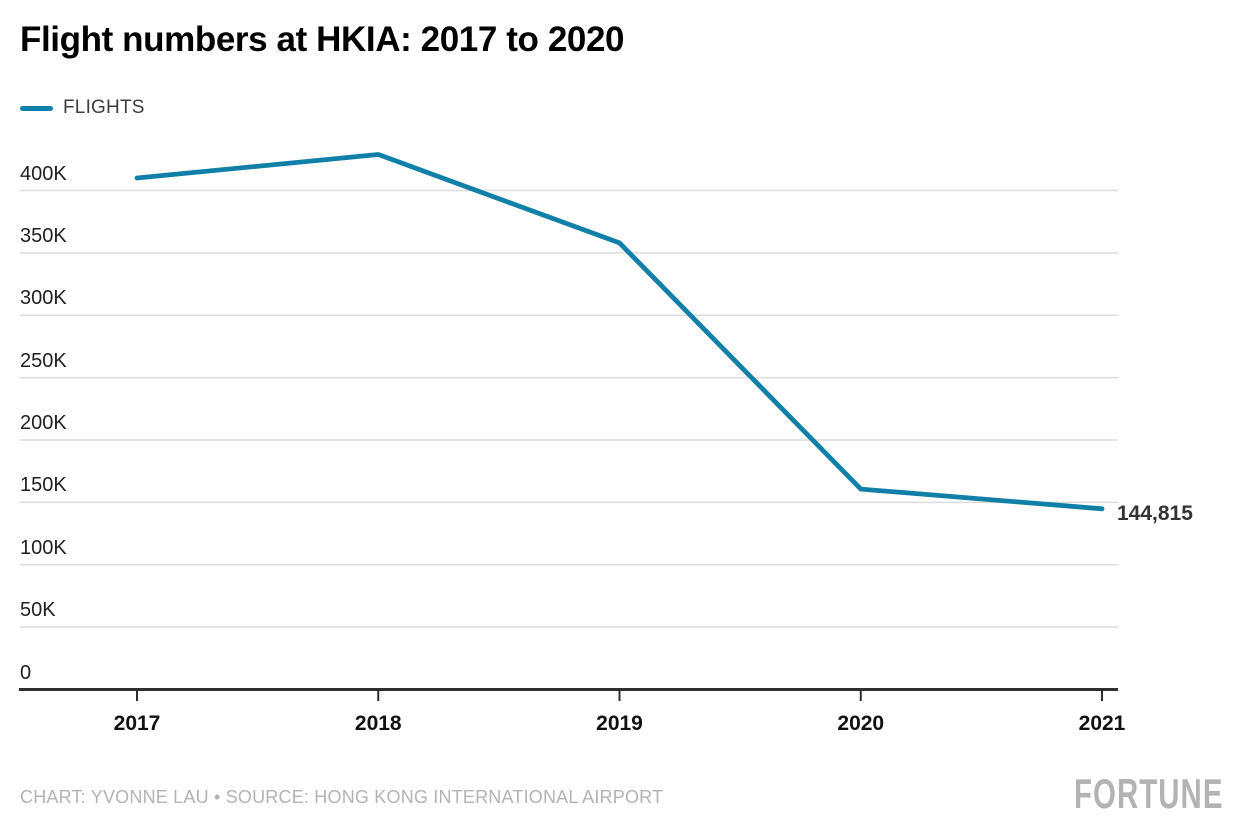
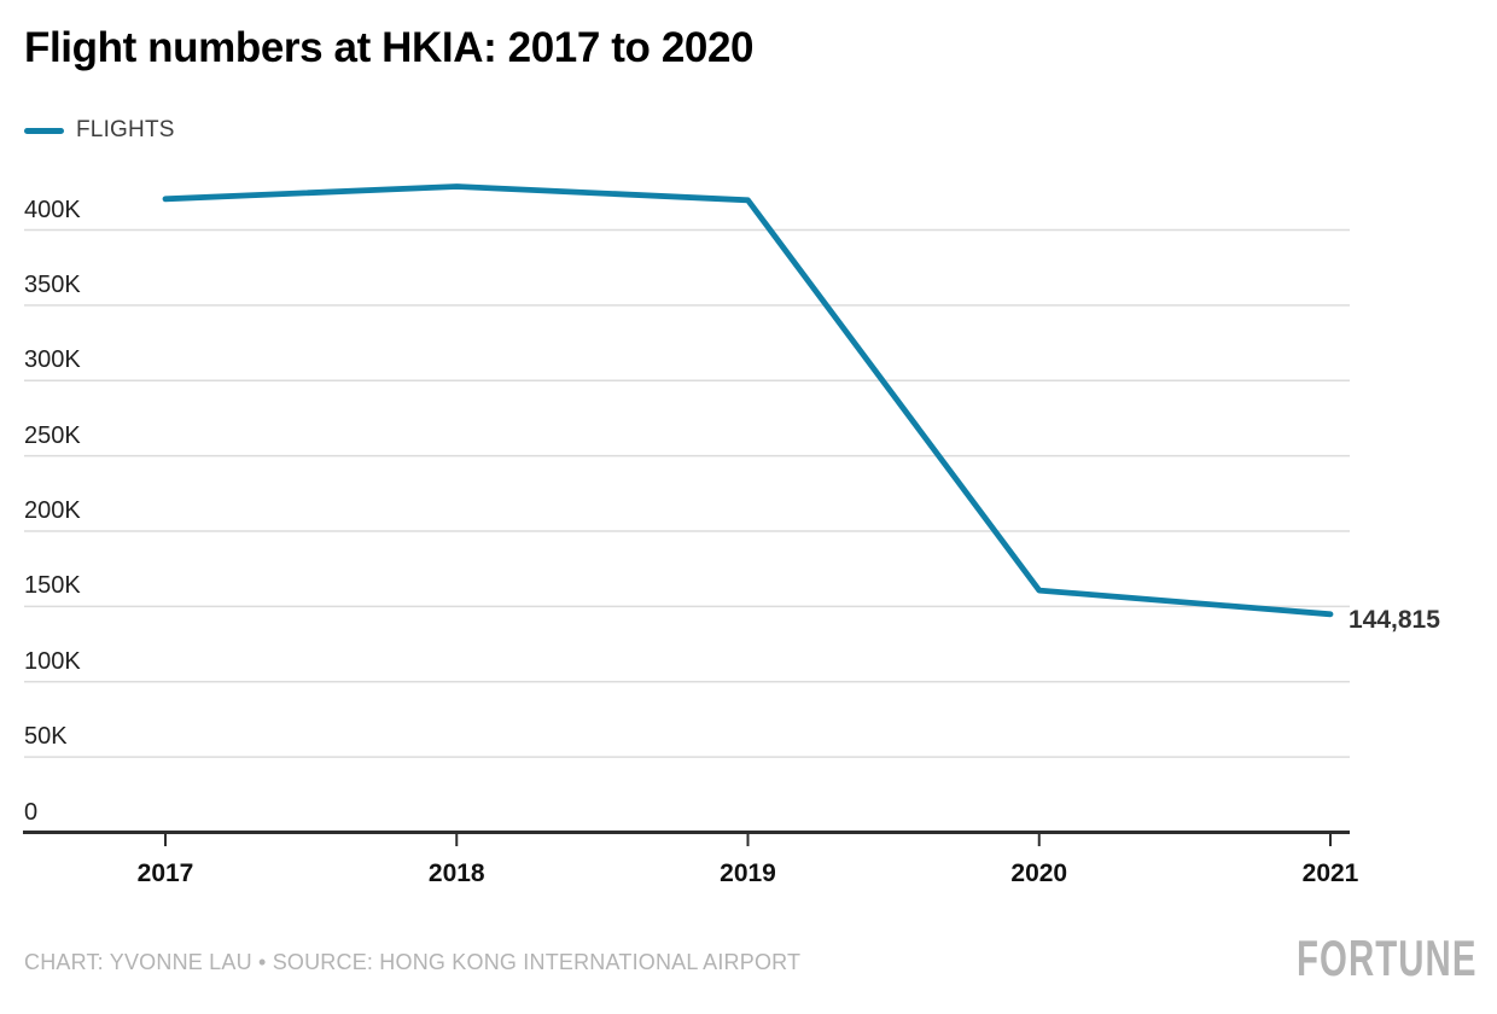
2017: 410K -> 421K
2019: 358K -> 420K
